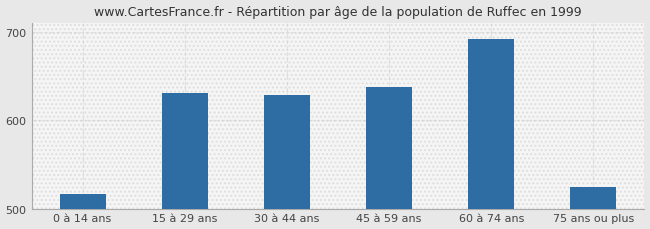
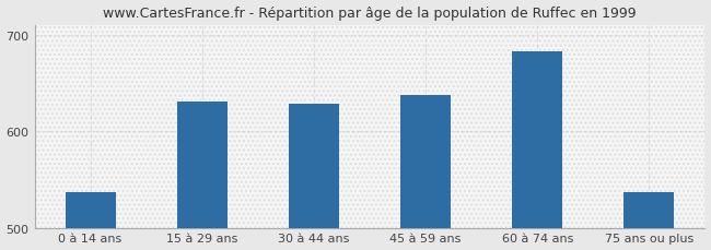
0 à 14 ans: 516 -> 537
60 à 74 ans: 692 -> 683
75 ans ou plus: 524 -> 537
